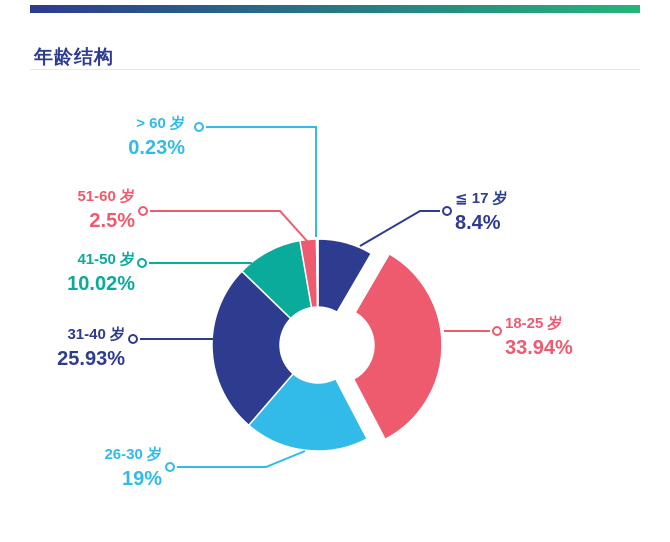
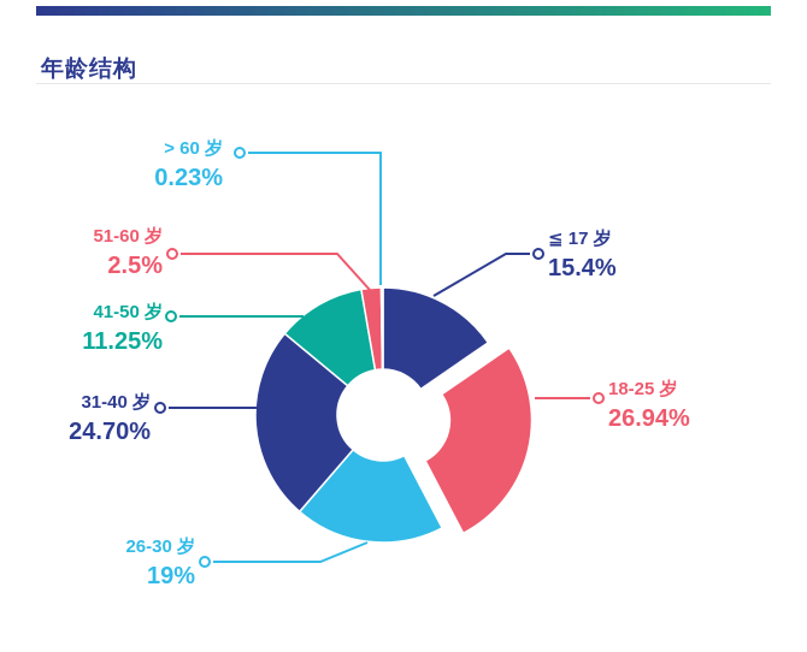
≦ 17 岁: 8.4% -> 15.4%
18-25 岁: 33.94% -> 26.94%
31-40 岁: 25.93% -> 24.70%
41-50 岁: 10.02% -> 11.25%
